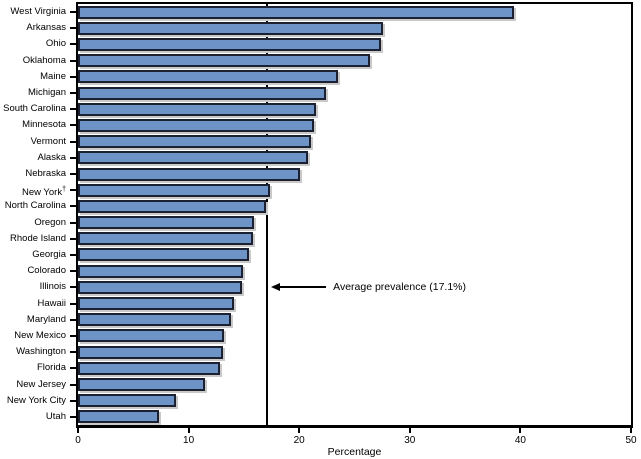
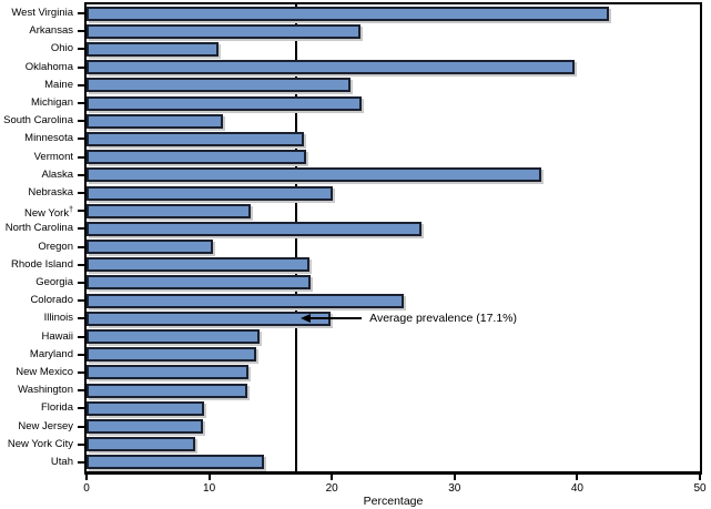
West Virginia: 39.4 -> 42.6
Arkansas: 27.6 -> 22.3
Ohio: 27.4 -> 10.8
Oklahoma: 26.4 -> 39.8
Maine: 23.5 -> 21.5
South Carolina: 21.5 -> 11.1
Minnesota: 21.3 -> 17.7
Vermont: 21.1 -> 17.9
Alaska: 20.8 -> 37.1
New York†: 17.4 -> 13.4
North Carolina: 17.0 -> 27.3
Oregon: 15.9 -> 10.3
Rhode Island: 15.8 -> 18.2
Georgia: 15.5 -> 18.3
Colorado: 14.9 -> 25.9
Illinois: 14.8 -> 19.9
Florida: 12.8 -> 9.6
New Jersey: 11.5 -> 9.5
Utah: 7.3 -> 14.5
